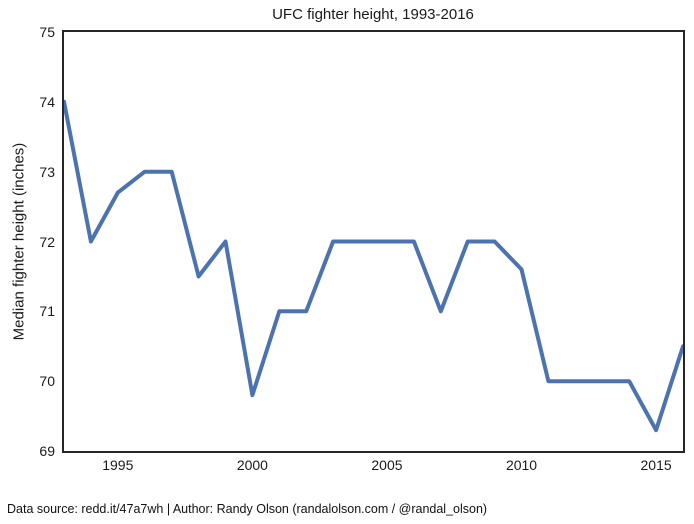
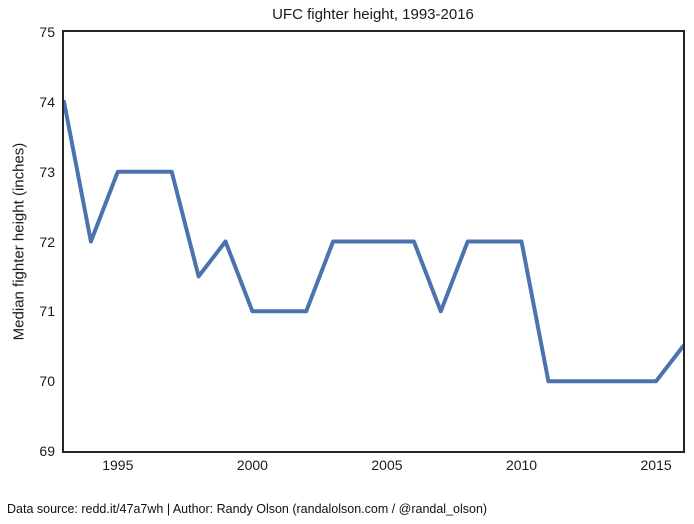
1995: 72.7 -> 73.0
2000: 69.8 -> 71.0
2010: 71.6 -> 72.0
2015: 69.3 -> 70.0
